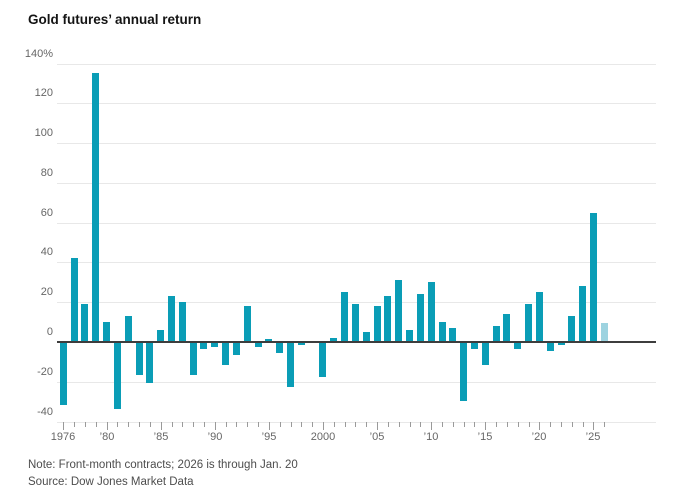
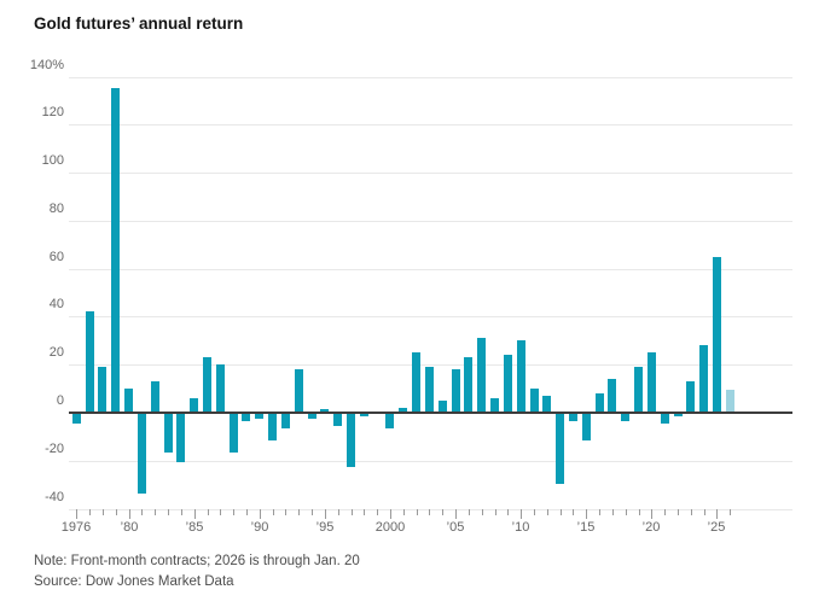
1976: -31% -> -4%
2000: -17% -> -6%
